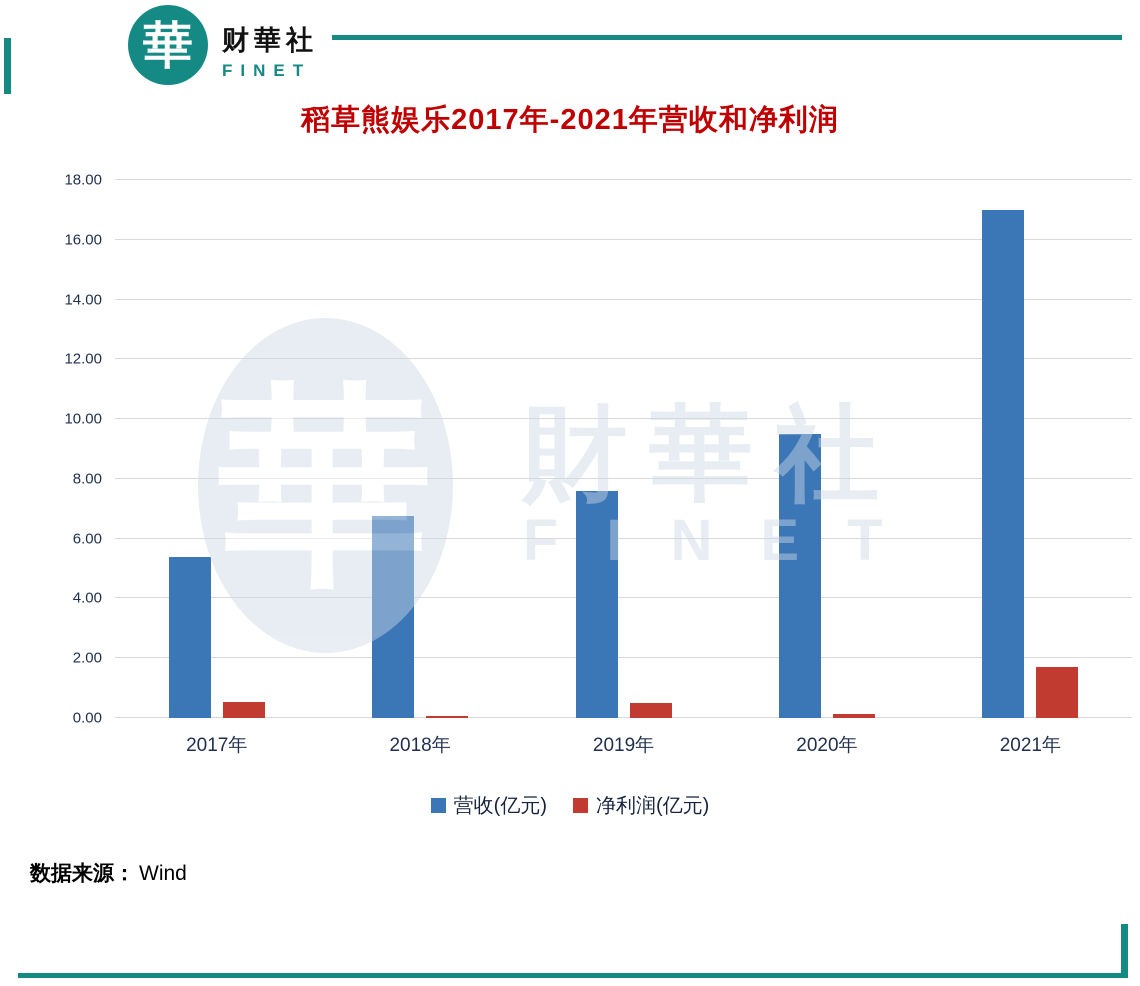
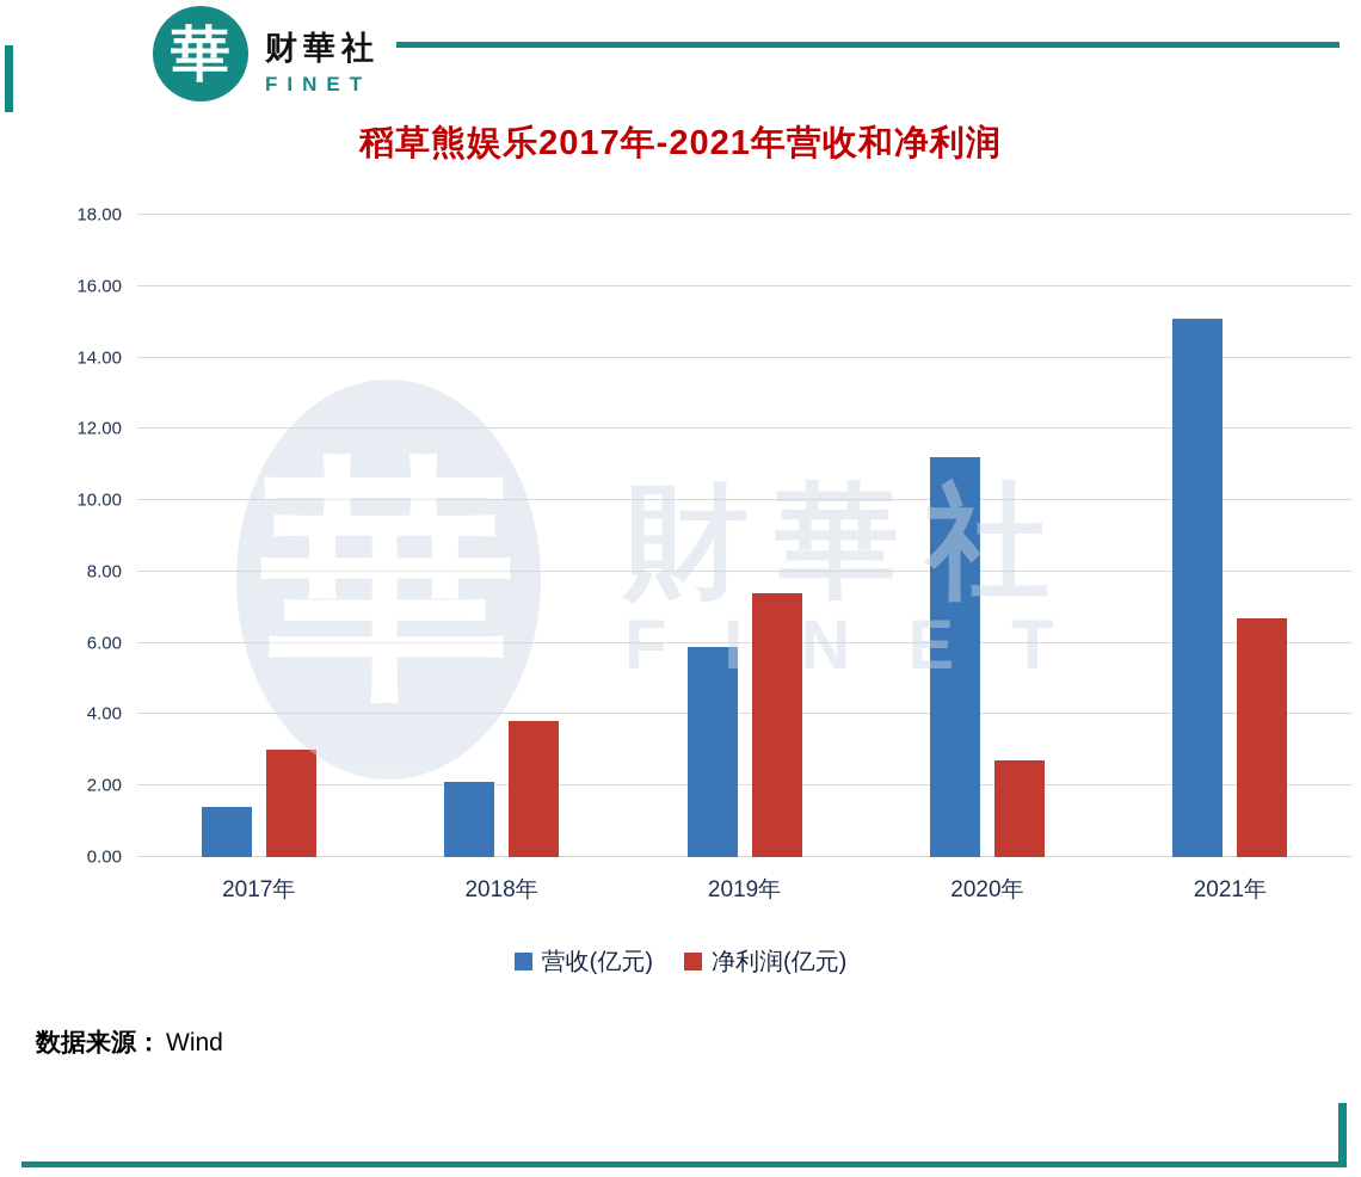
营收(亿元)/2017年: 5.4 -> 1.4
净利润(亿元)/2017年: 0.6 -> 3.0
营收(亿元)/2018年: 6.8 -> 2.1
净利润(亿元)/2018年: 0.1 -> 3.8
营收(亿元)/2019年: 7.6 -> 5.9
净利润(亿元)/2019年: 0.5 -> 7.4
营收(亿元)/2020年: 9.5 -> 11.2
净利润(亿元)/2020年: 0.1 -> 2.7
营收(亿元)/2021年: 17.0 -> 15.1
净利润(亿元)/2021年: 1.7 -> 6.7
